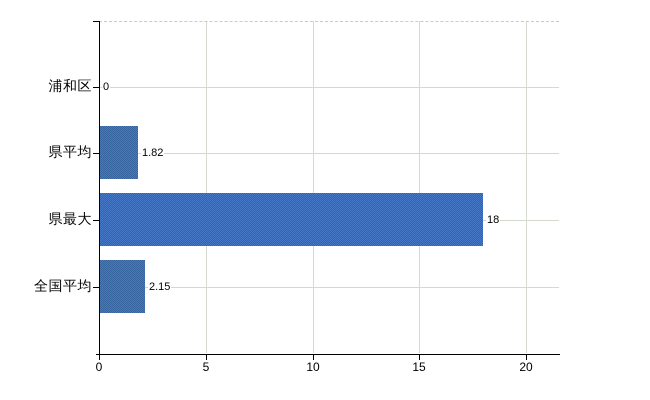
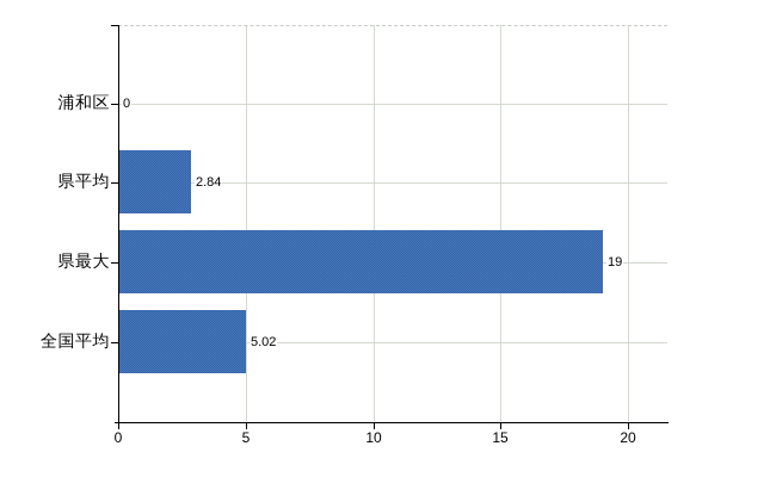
県平均: 1.82 -> 2.84
県最大: 18 -> 19
全国平均: 2.15 -> 5.02
